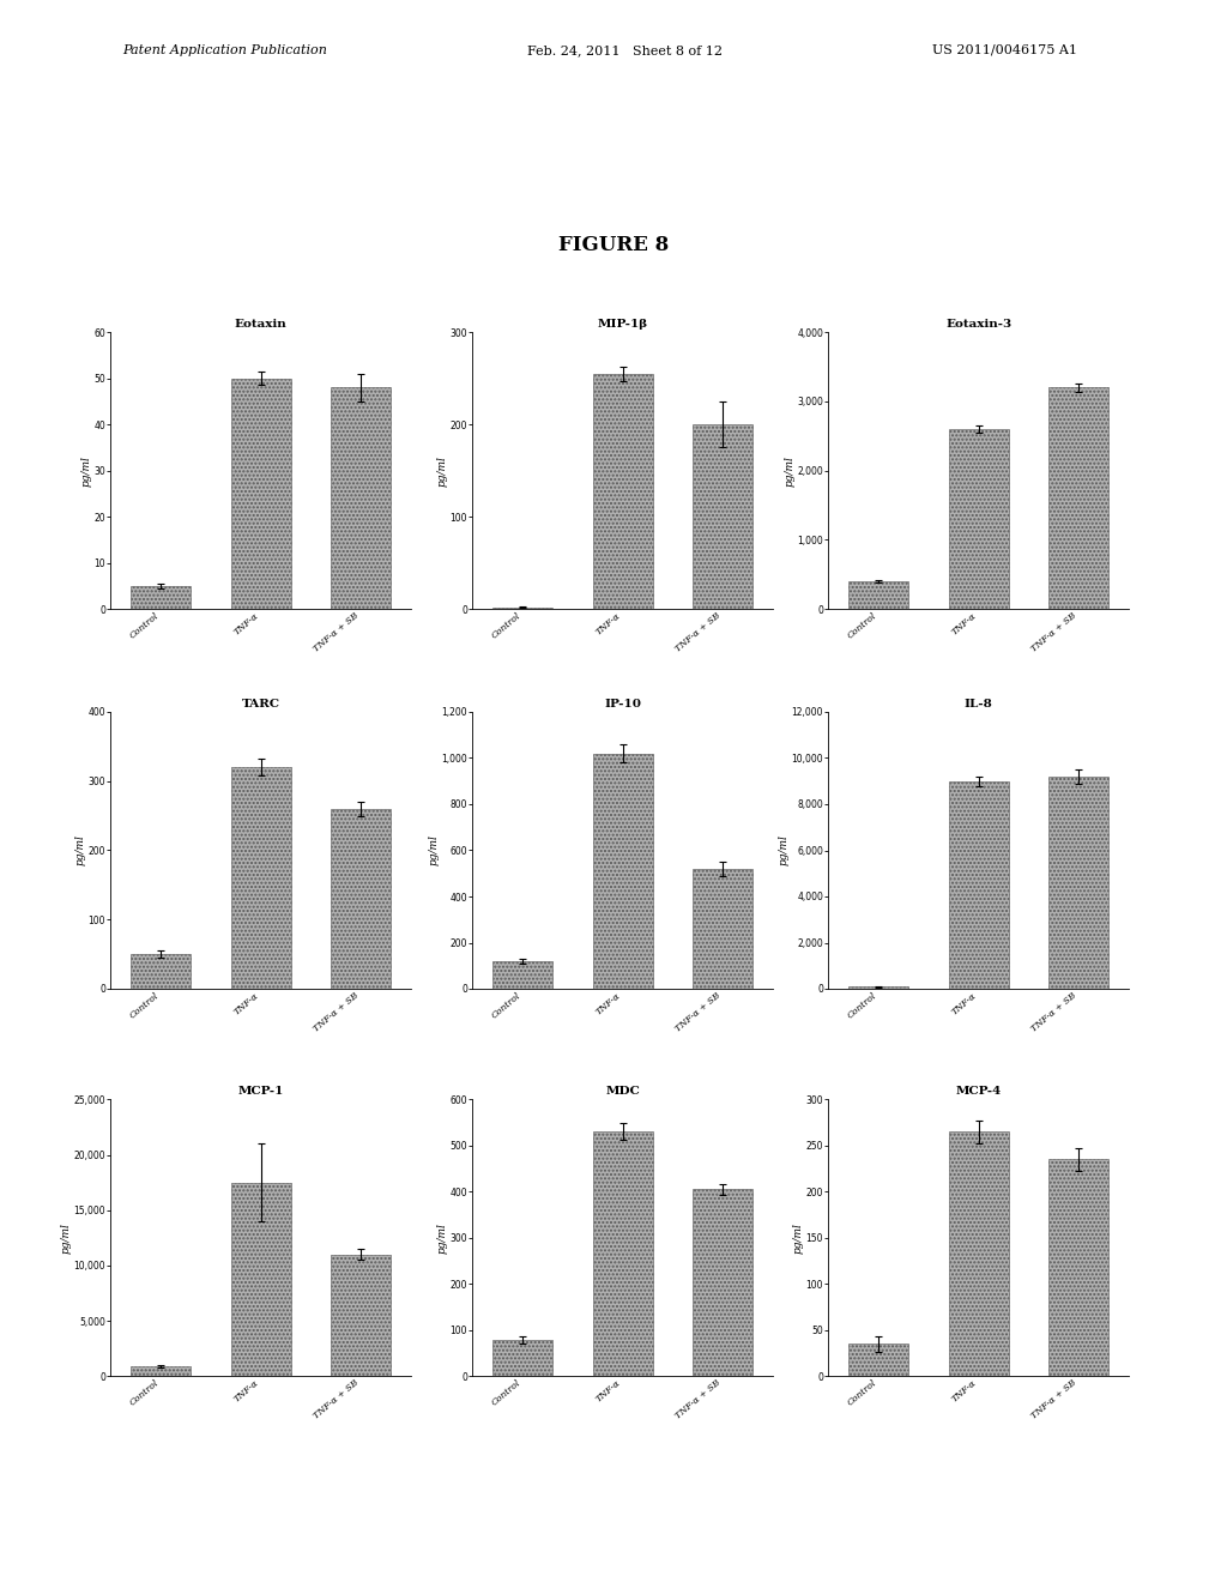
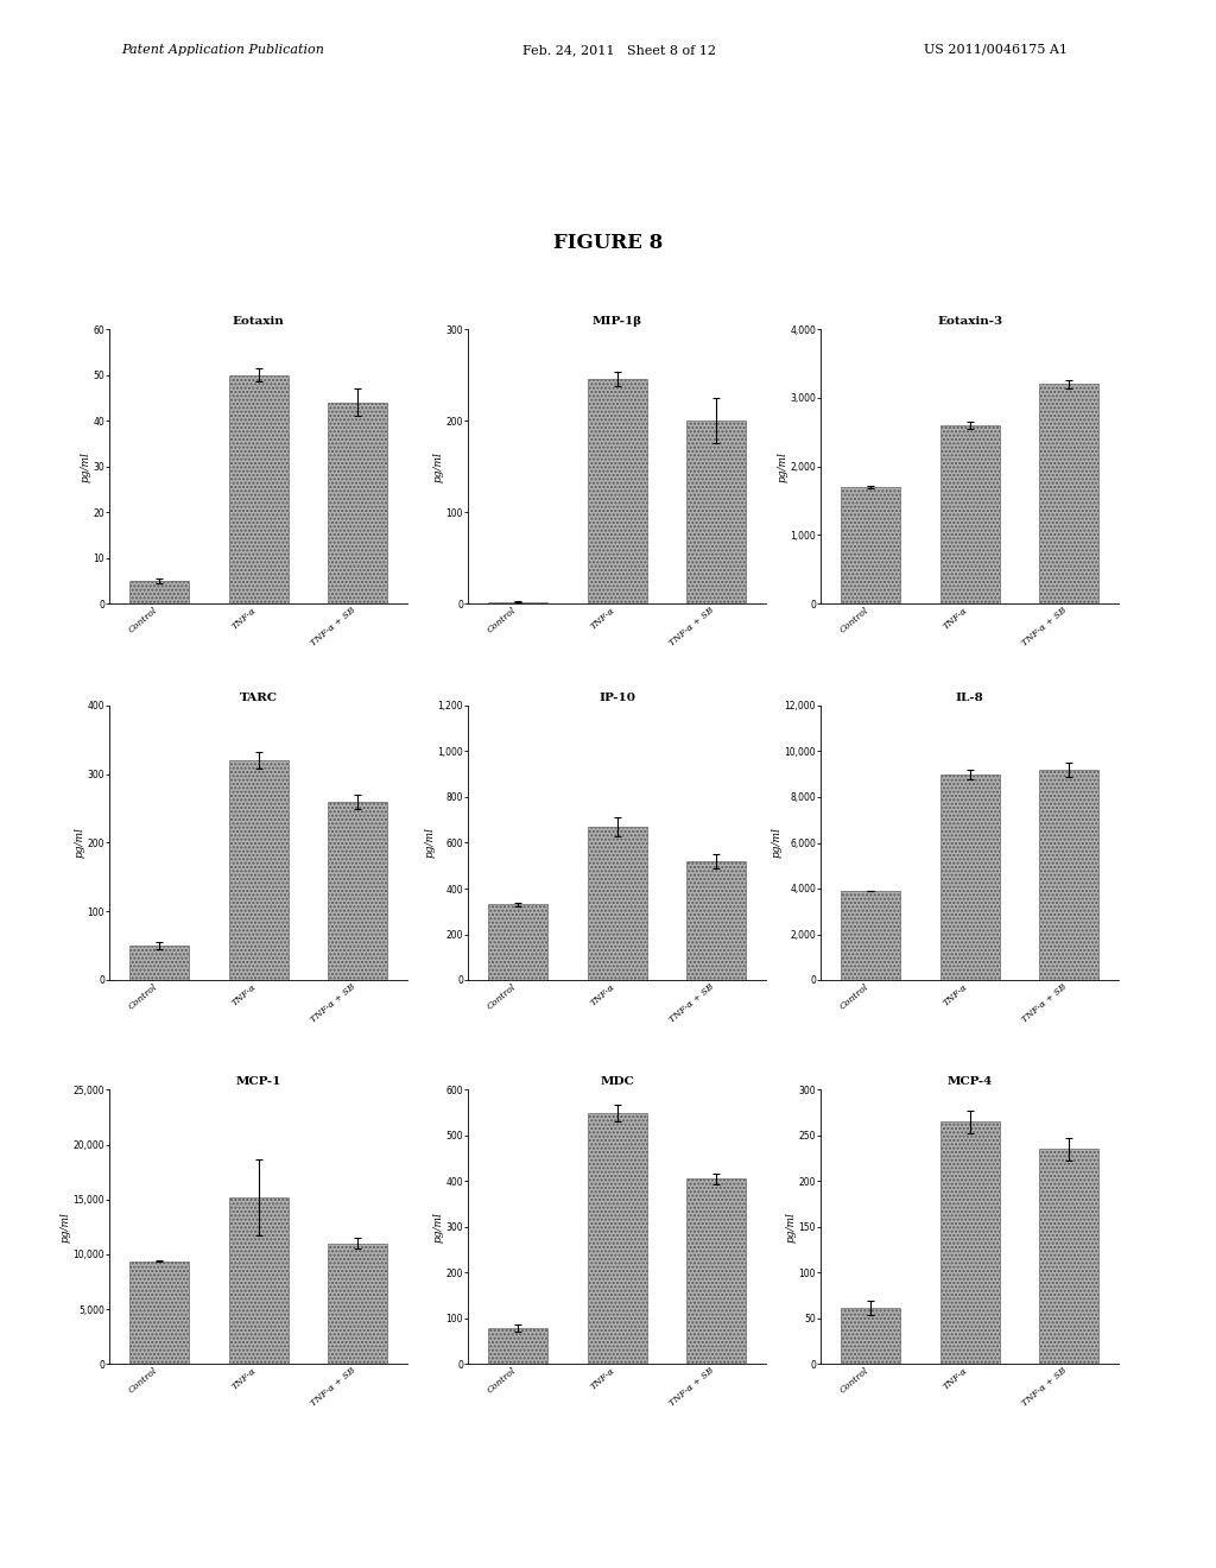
Eotaxin/TNF-α + SB: 48 -> 44
MIP-1β/TNF-α: 255 -> 246
Eotaxin-3/Control: 400 -> 1,700
IP-10/Control: 120 -> 330
IP-10/TNF-α: 1,020 -> 670
IL-8/Control: 100 -> 3,900
MCP-1/Control: 900 -> 9,400
MCP-1/TNF-α: 17,500 -> 15,200
MDC/TNF-α: 530 -> 550
MCP-4/Control: 35 -> 62
